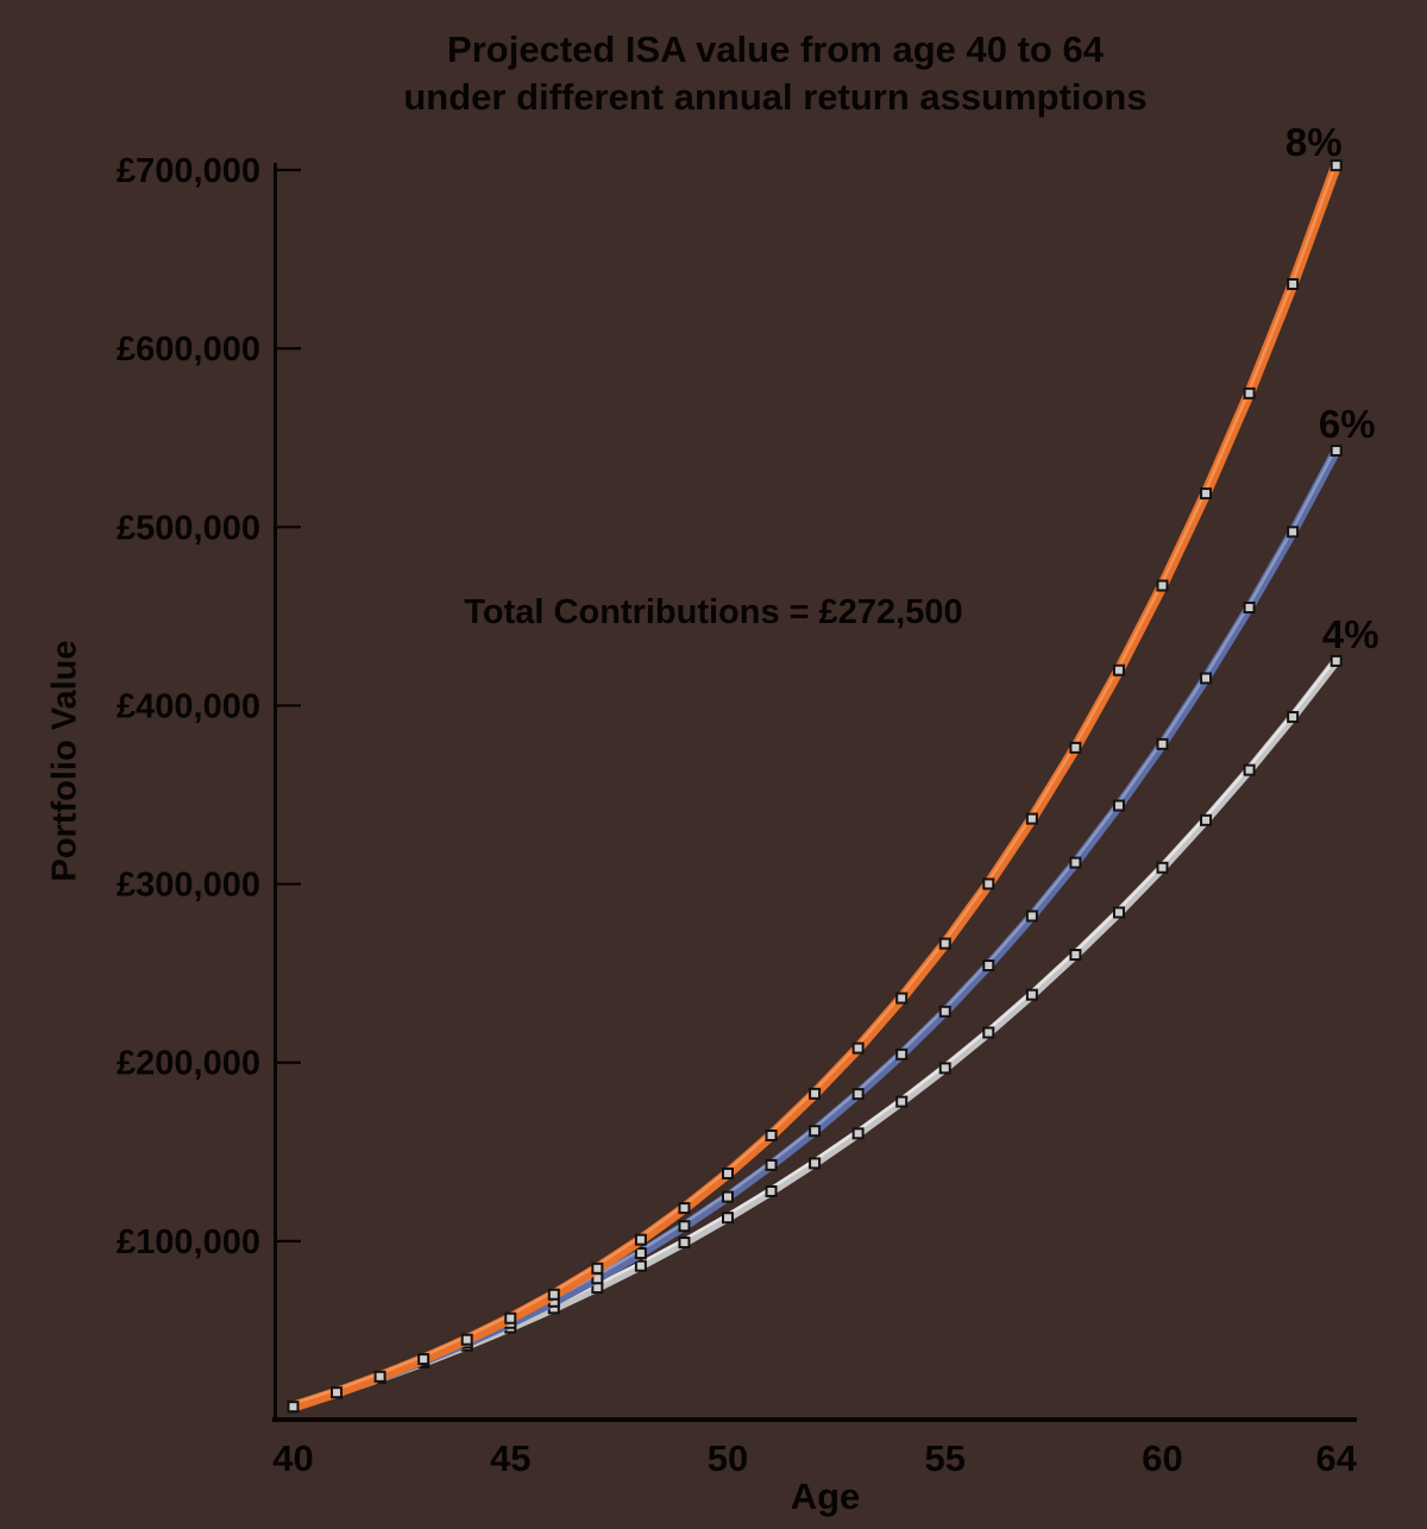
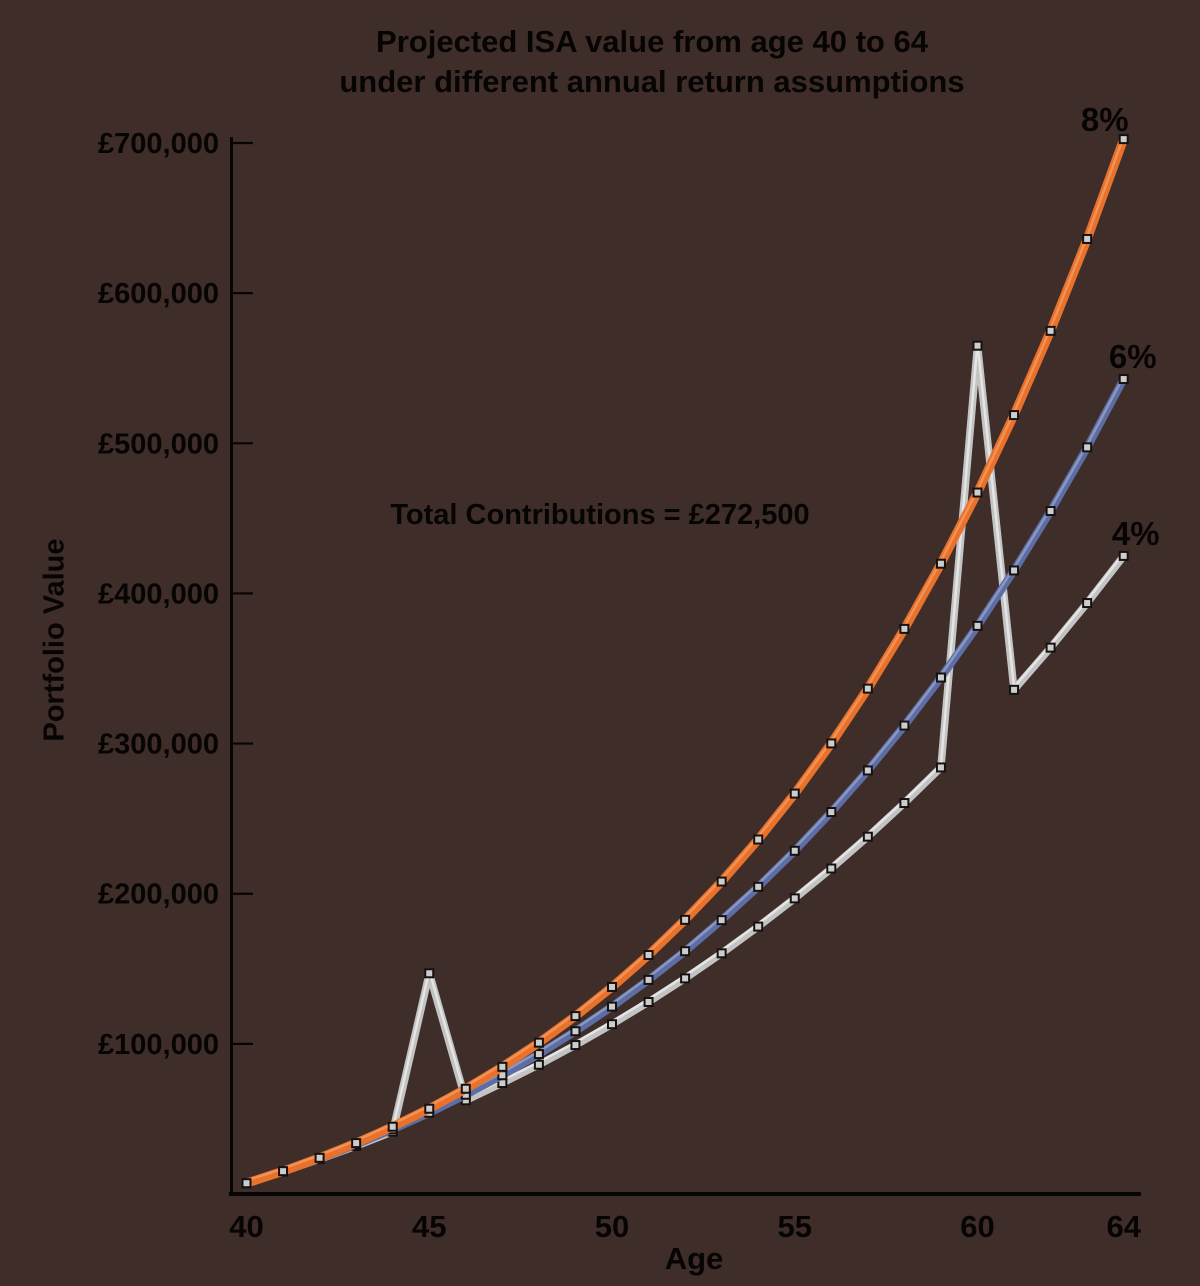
4%/45: £52000 -> £147000
4%/60: £309000 -> £565000
